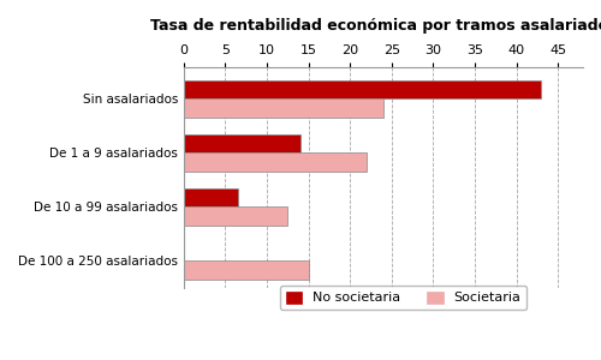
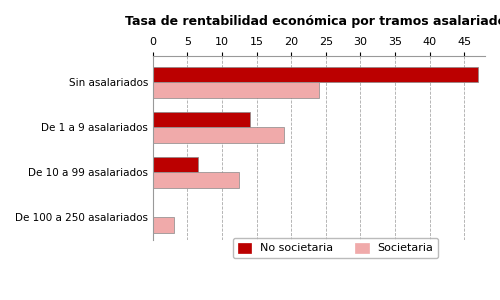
No societaria/Sin asalariados: 43.0 -> 47.0
Societaria/De 1 a 9 asalariados: 22.0 -> 19.0
Societaria/De 100 a 250 asalariados: 15.0 -> 3.0
